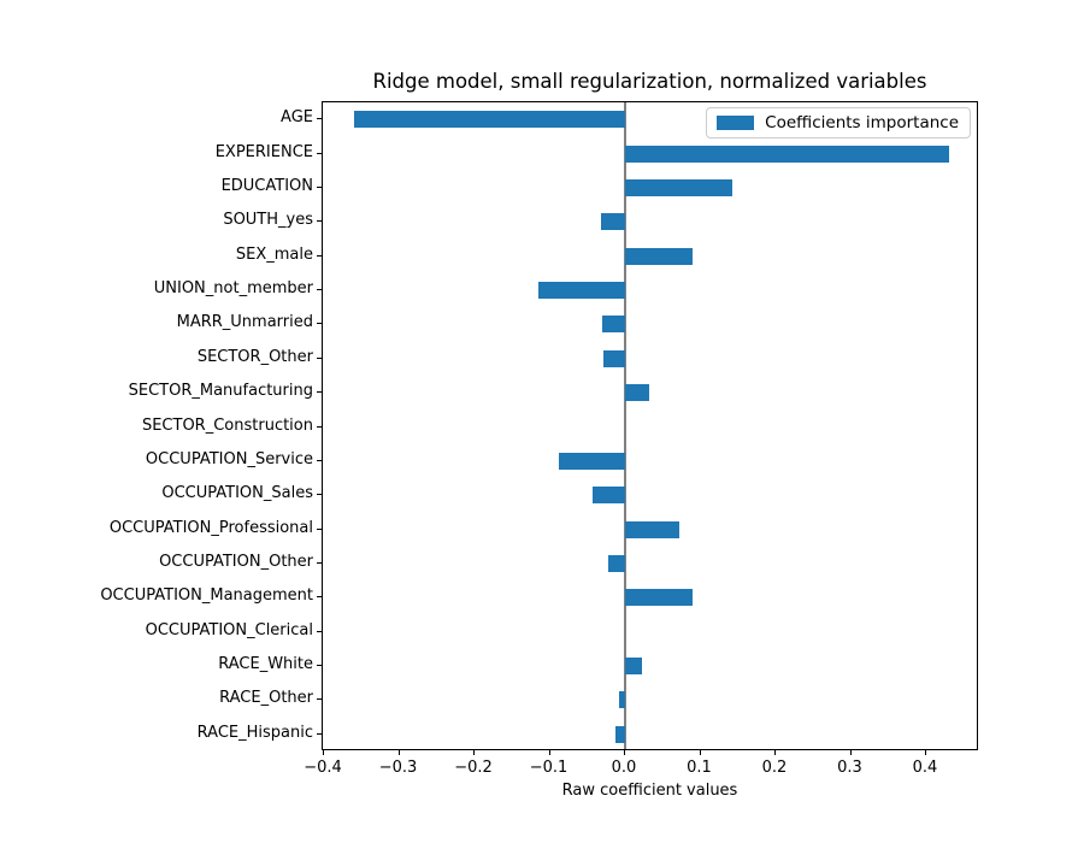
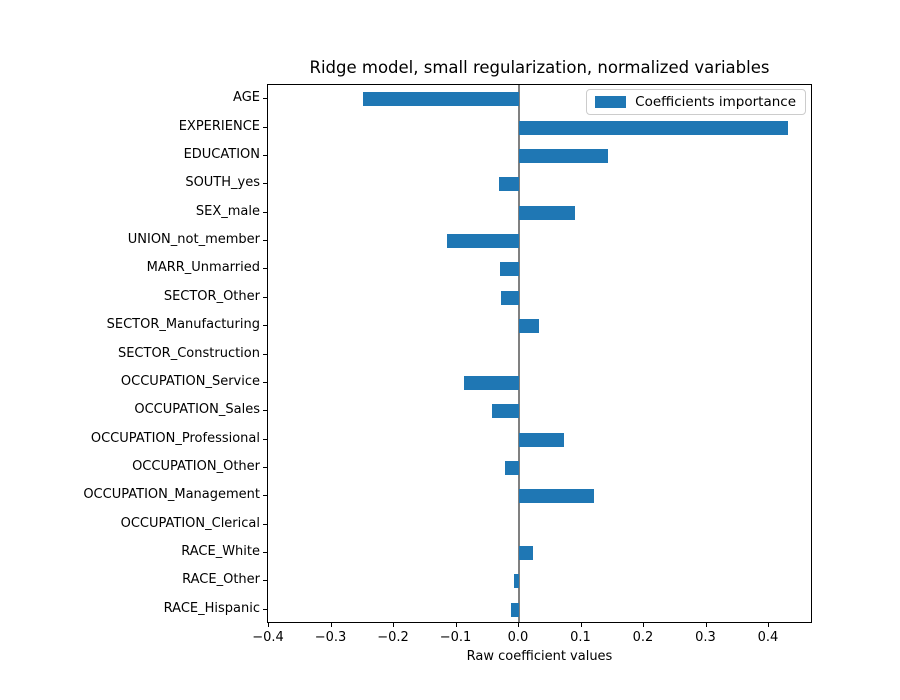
AGE: -0.36 -> -0.25
OCCUPATION_Management: 0.09 -> 0.12
